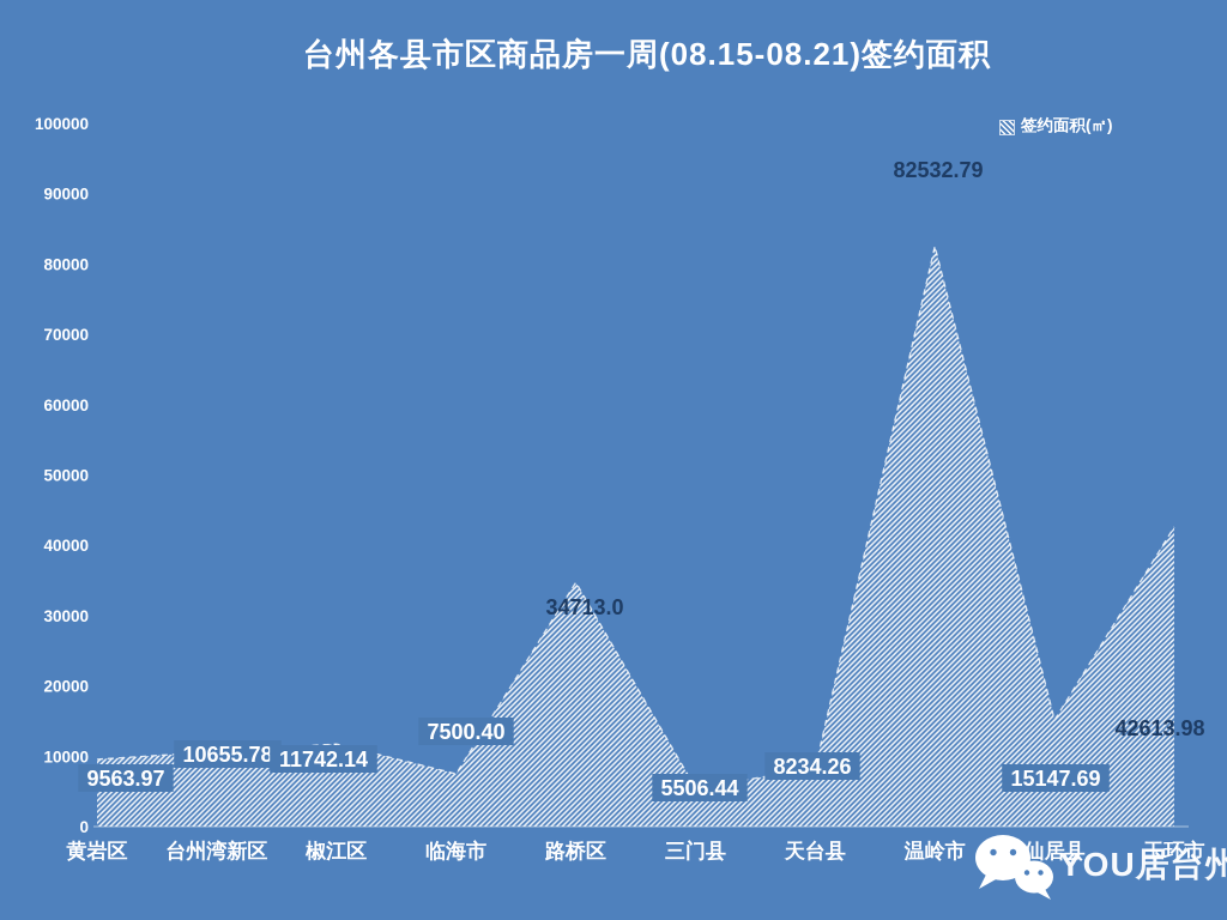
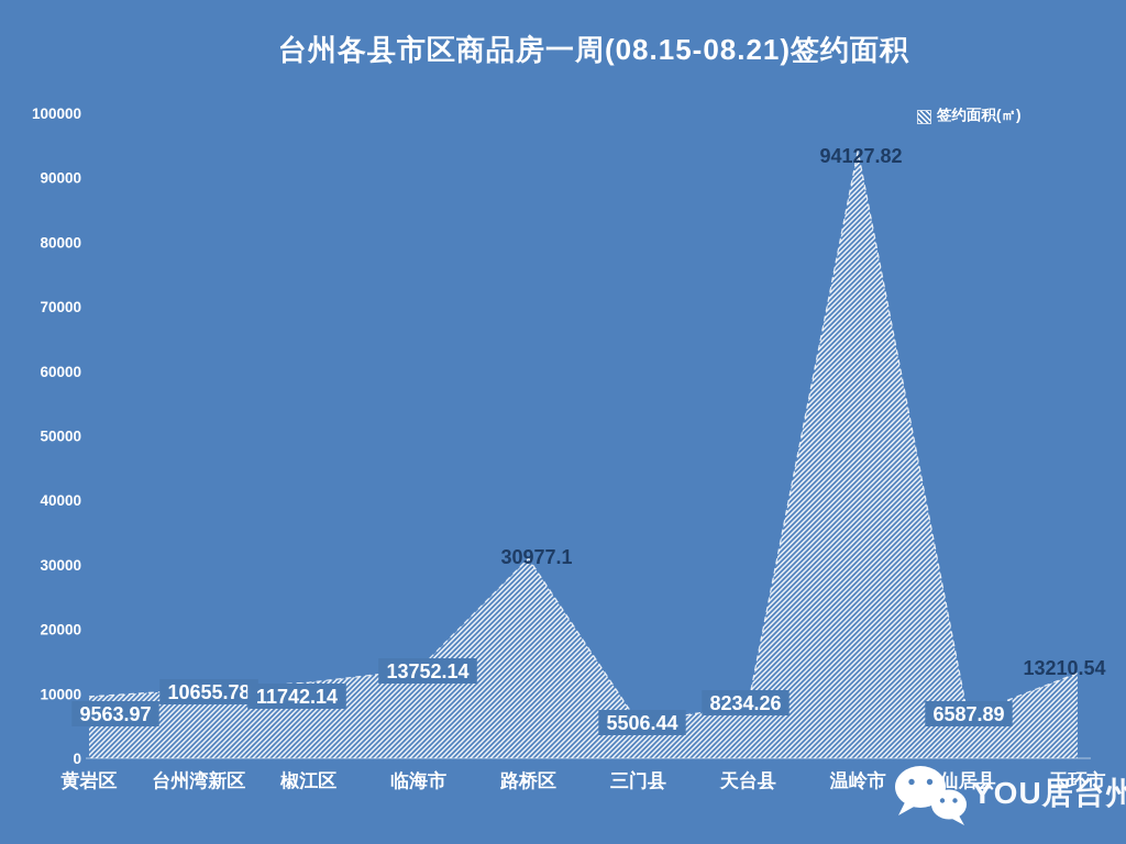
临海市: 7500.40 -> 13752.14
路桥区: 34713.0 -> 30977.1
温岭市: 82532.79 -> 94127.82
仙居县: 15147.69 -> 6587.89
玉环市: 42613.98 -> 13210.54
